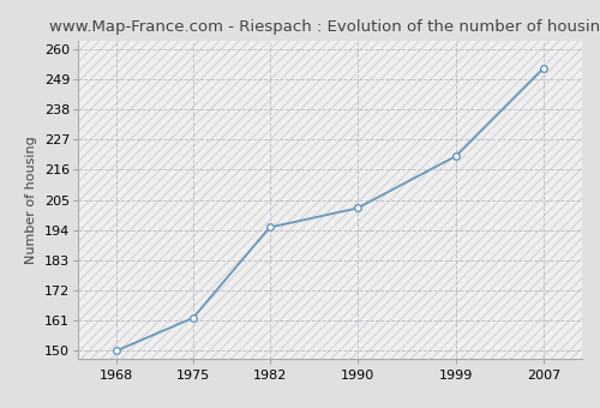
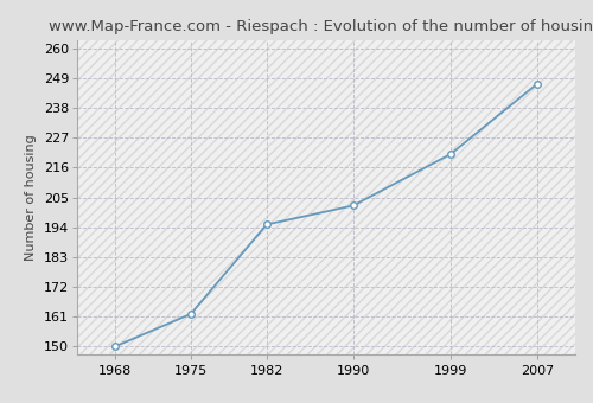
2007: 253 -> 247
